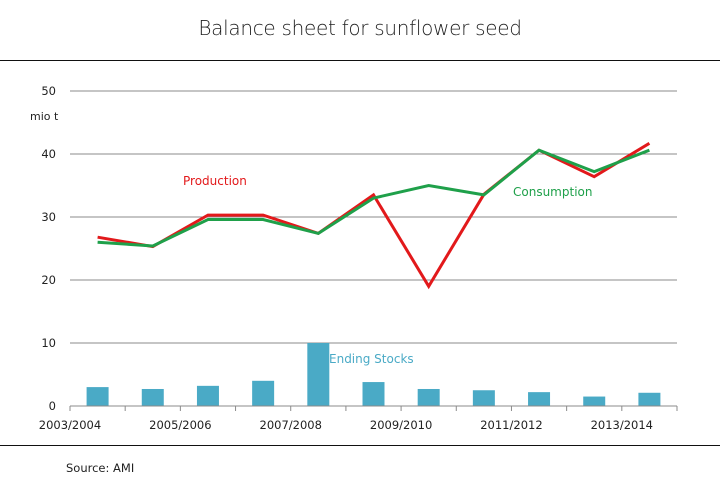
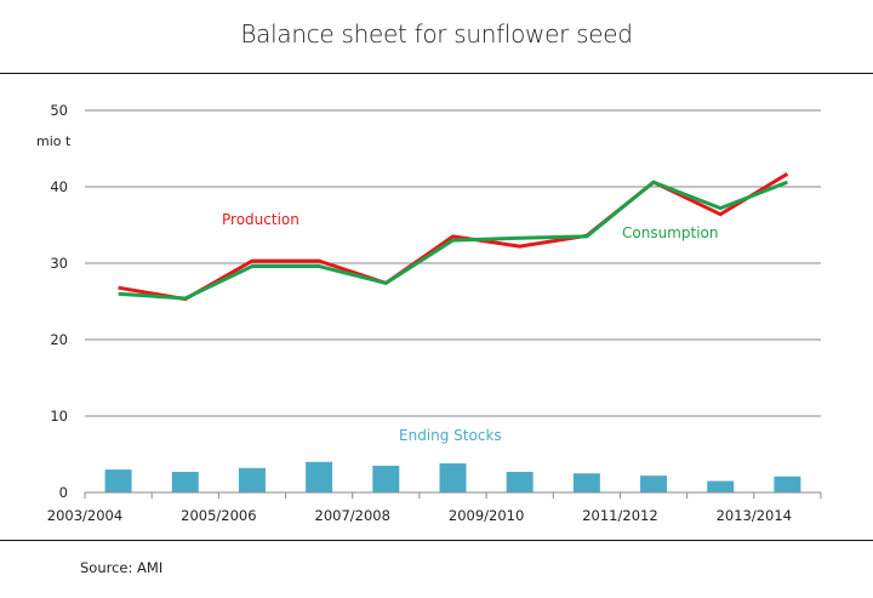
Ending Stocks/2007/2008: 10 -> 4
Production/2009/2010: 19 -> 32
Consumption/2009/2010: 35 -> 33
